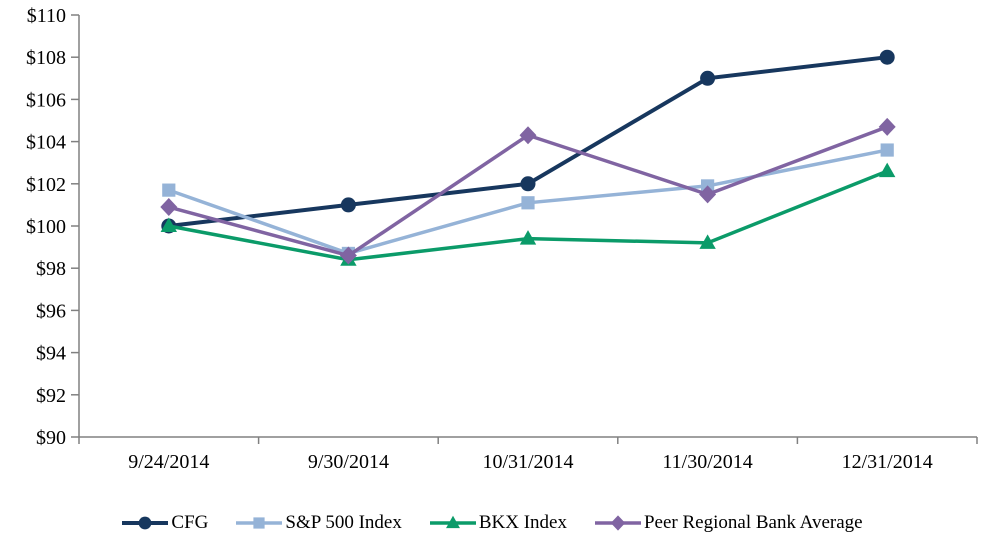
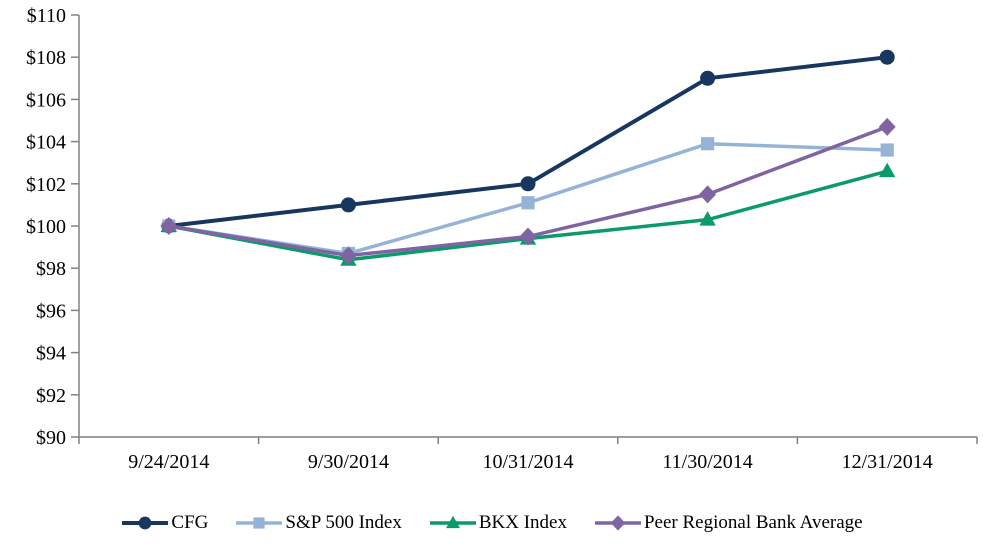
S&P 500 Index/9/24/2014: $101.7 -> $100.0
Peer Regional Bank Average/9/24/2014: $100.9 -> $100.0
Peer Regional Bank Average/10/31/2014: $104.3 -> $99.5
S&P 500 Index/11/30/2014: $101.9 -> $103.9
BKX Index/11/30/2014: $99.2 -> $100.3
